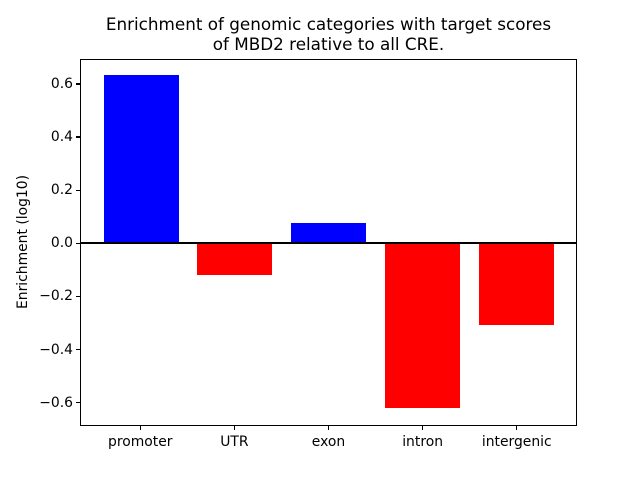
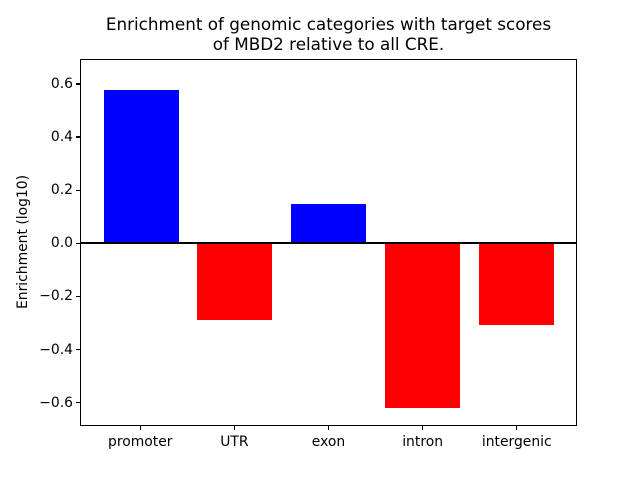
promoter: 0.64 -> 0.58
UTR: -0.12 -> -0.29
exon: 0.08 -> 0.15
